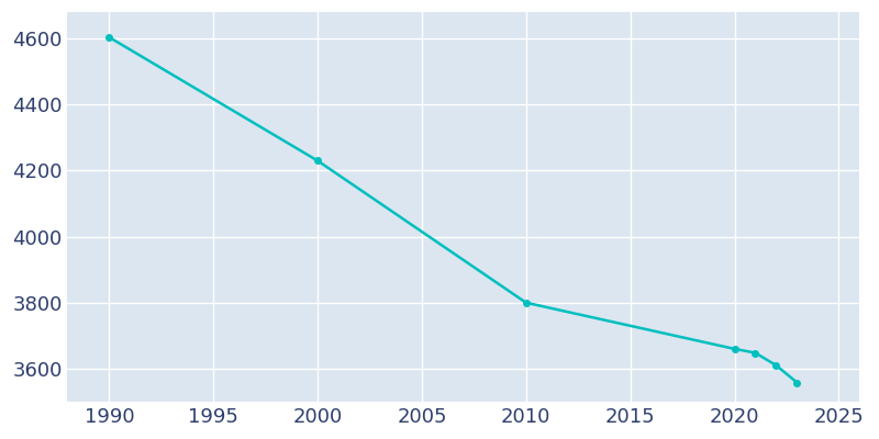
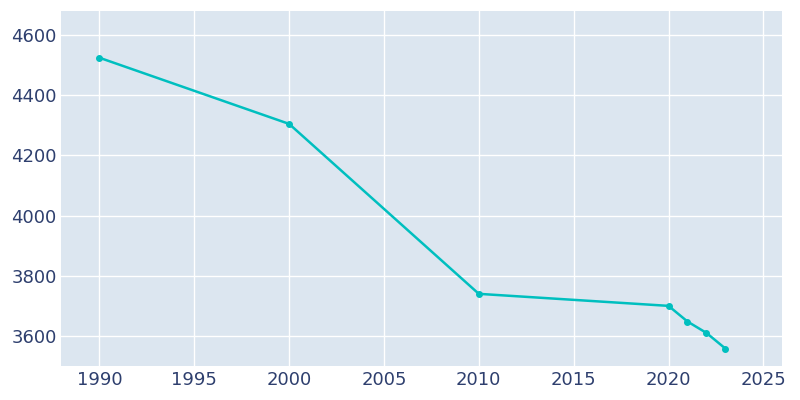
1990: 4604 -> 4525
2000: 4230 -> 4305
2010: 3800 -> 3740
2020: 3660 -> 3700
